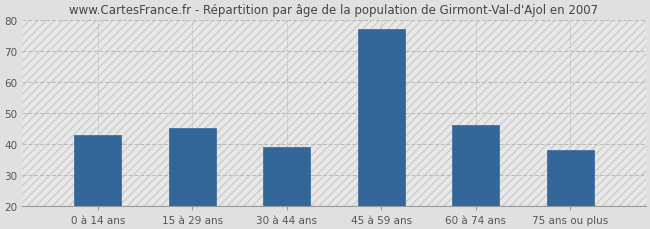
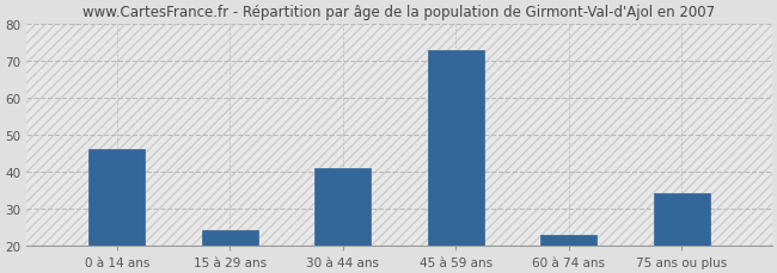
0 à 14 ans: 43 -> 46
15 à 29 ans: 45 -> 24
30 à 44 ans: 39 -> 41
45 à 59 ans: 77 -> 73
60 à 74 ans: 46 -> 23
75 ans ou plus: 38 -> 34
